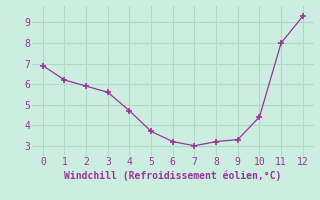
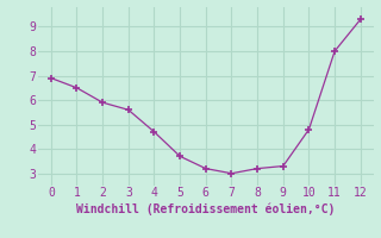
1: 6.2 -> 6.5
10: 4.4 -> 4.8
